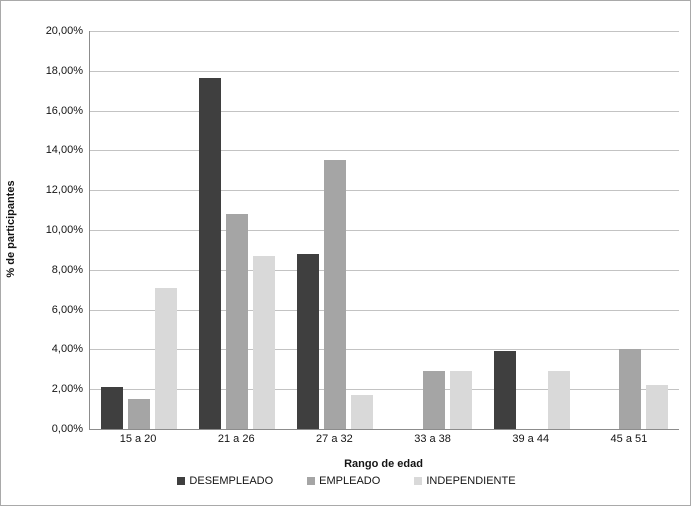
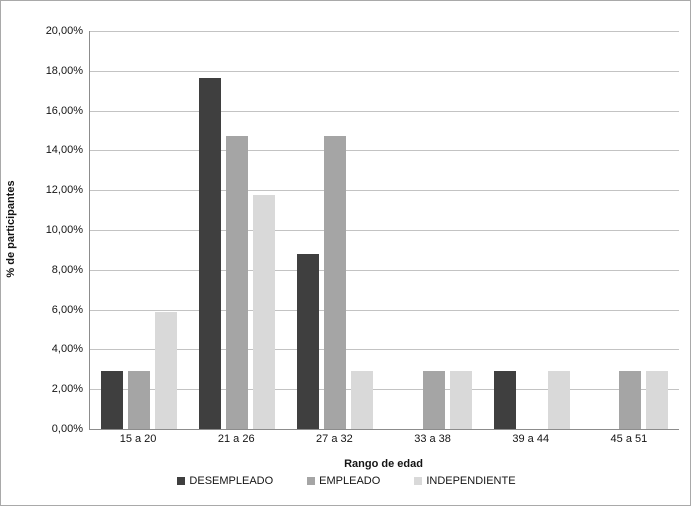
DESEMPLEADO/15 a 20: 2,1% -> 2,9%
EMPLEADO/15 a 20: 1,5% -> 2,9%
INDEPENDIENTE/15 a 20: 7,1% -> 5,9%
EMPLEADO/21 a 26: 10,8% -> 14,7%
INDEPENDIENTE/21 a 26: 8,7% -> 11,8%
EMPLEADO/27 a 32: 13,5% -> 14,7%
INDEPENDIENTE/27 a 32: 1,7% -> 2,9%
DESEMPLEADO/39 a 44: 3,9% -> 2,9%
EMPLEADO/45 a 51: 4,0% -> 2,9%
INDEPENDIENTE/45 a 51: 2,2% -> 2,9%
